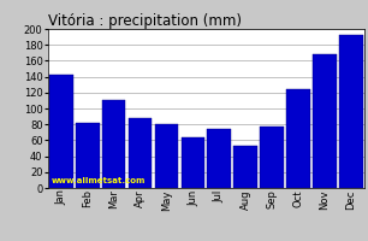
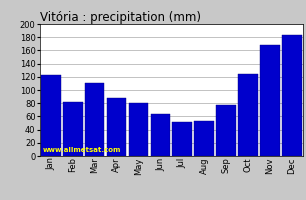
Jan: 142 -> 122
Jul: 75 -> 52
Dec: 193 -> 184
